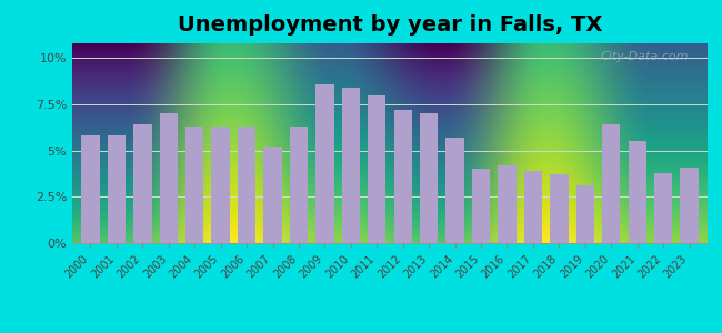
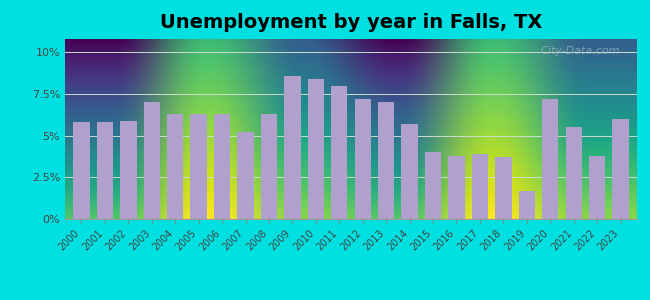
2002: 6.4% -> 5.9%
2016: 4.2% -> 3.8%
2019: 3.1% -> 1.7%
2020: 6.4% -> 7.2%
2023: 4.1% -> 6.0%
